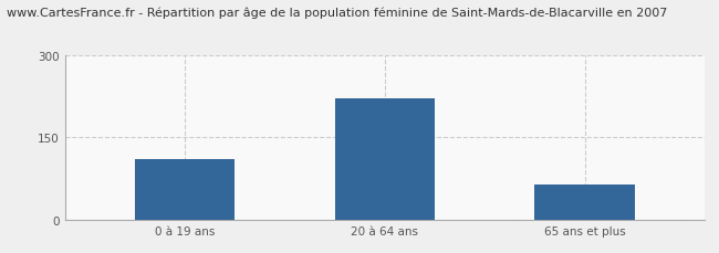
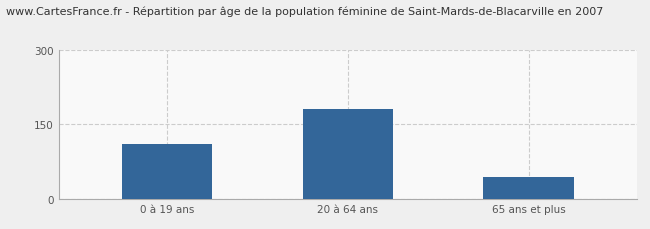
20 à 64 ans: 220 -> 181
65 ans et plus: 65 -> 45
